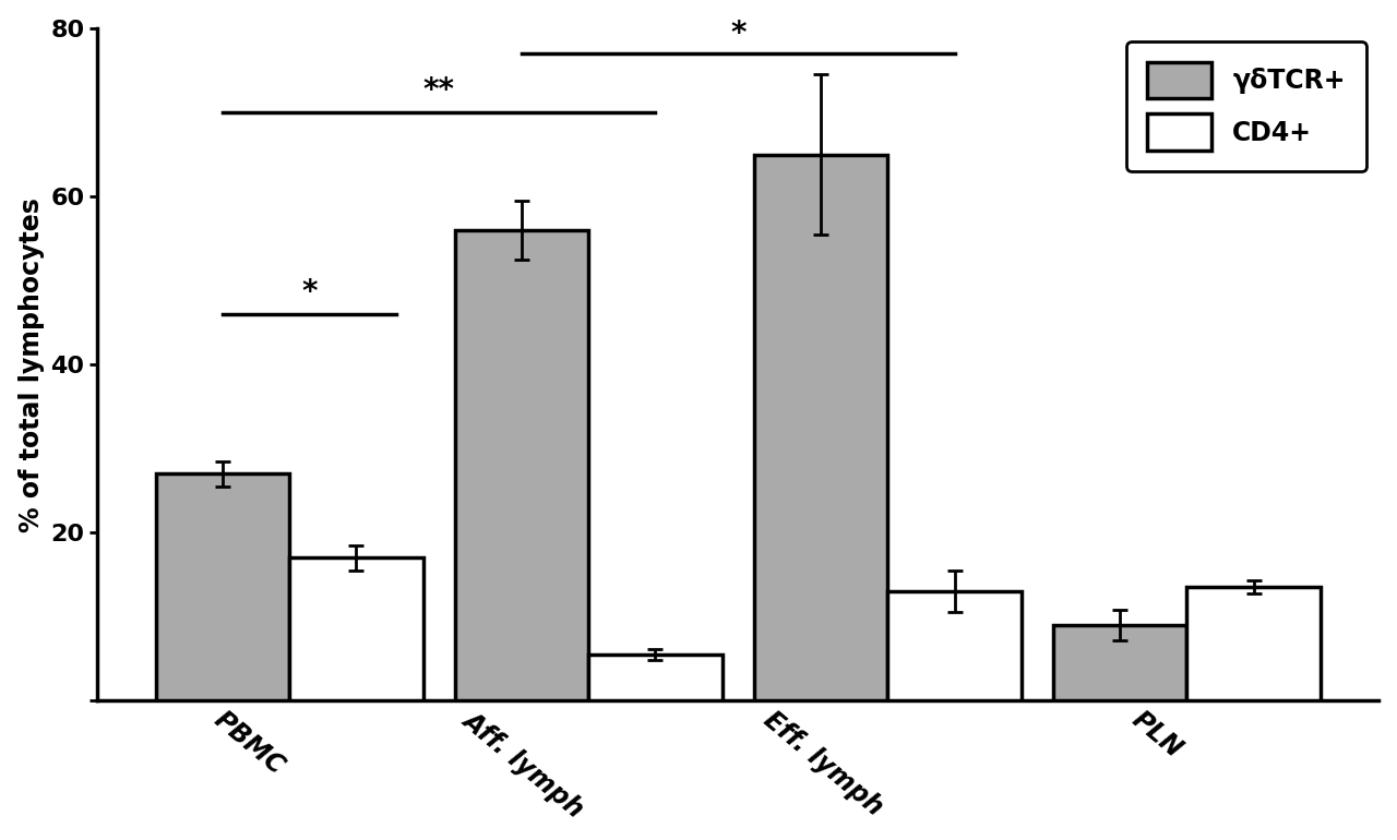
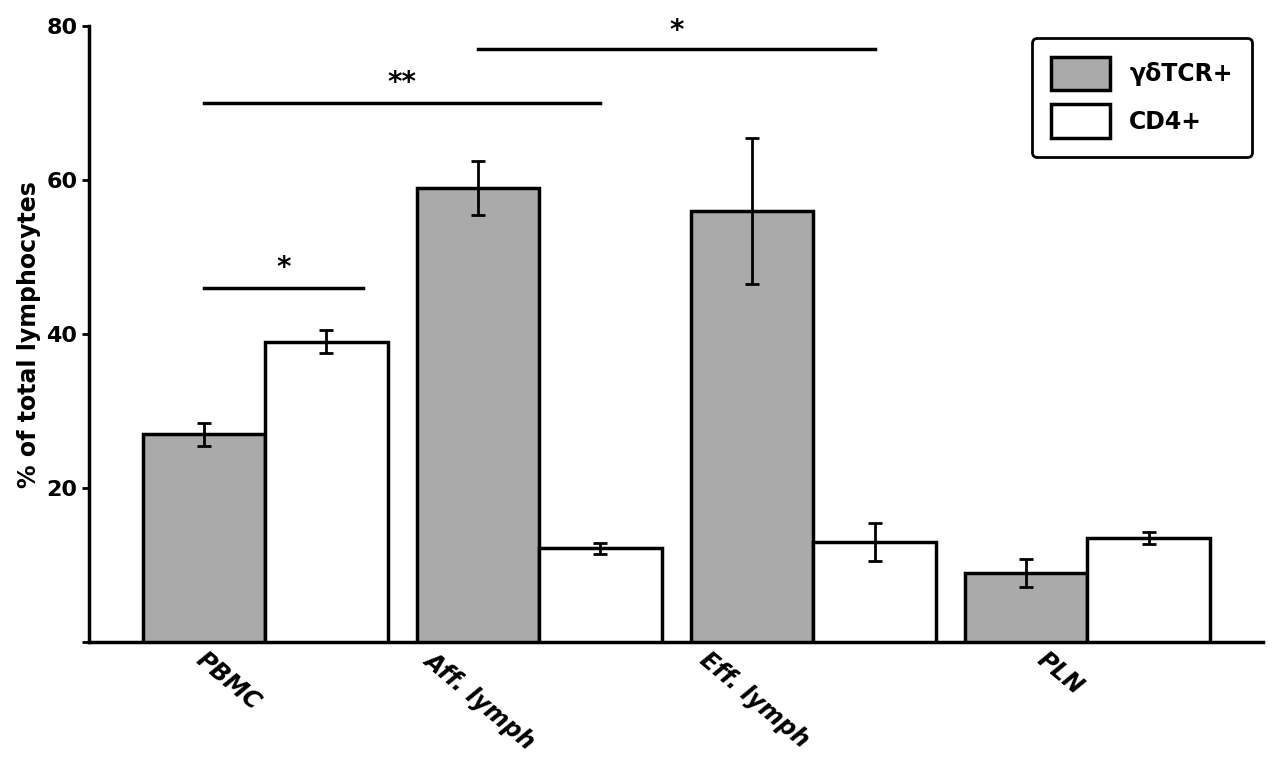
CD4+/PBMC: 17.0 -> 39.0
γδTCR+/Aff. lymph: 56 -> 59
CD4+/Aff. lymph: 5.5 -> 12.2
γδTCR+/Eff. lymph: 65 -> 56
